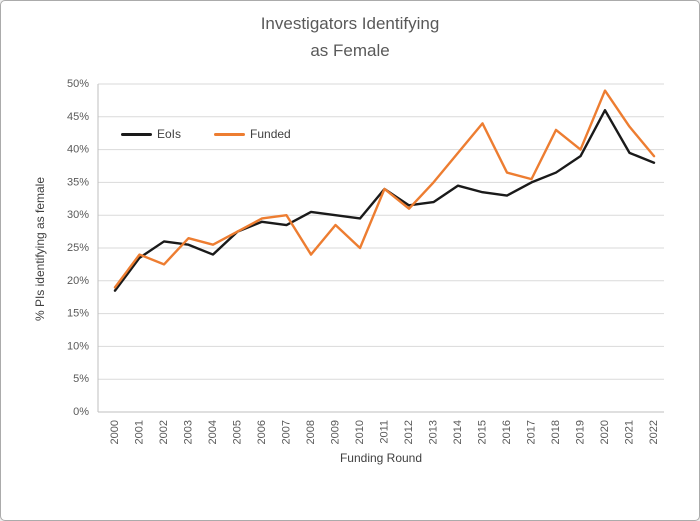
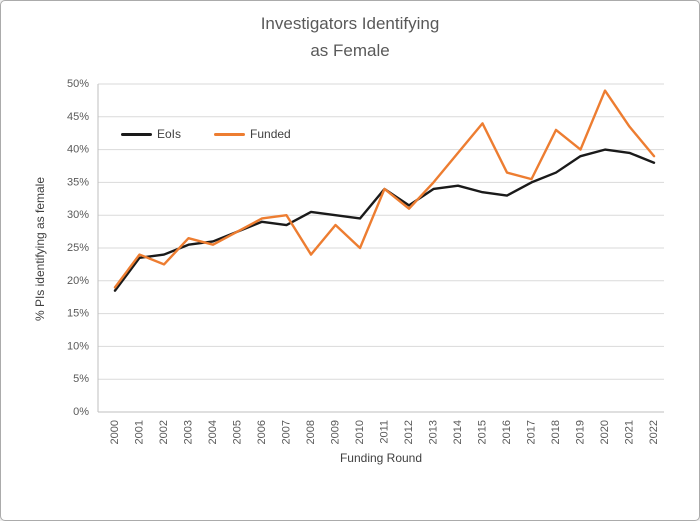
EoIs/2002: 26% -> 24%
EoIs/2004: 24% -> 26%
EoIs/2013: 32% -> 34%
EoIs/2020: 46% -> 40%
